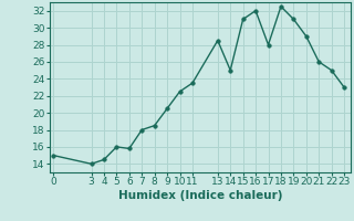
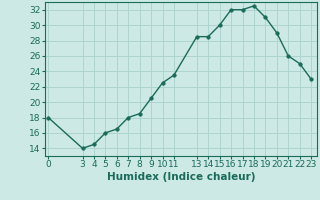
0: 15.0 -> 18.0
6: 15.8 -> 16.5
14: 25.0 -> 28.5
15: 31.0 -> 30.0
17: 28.0 -> 32.0
